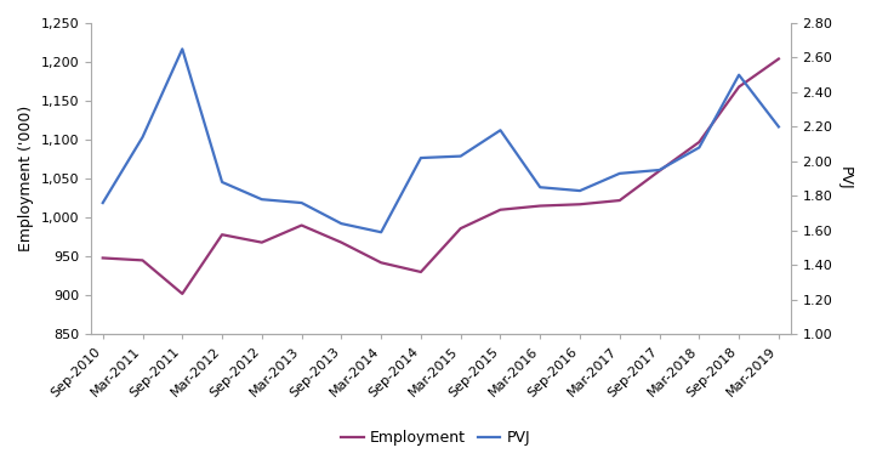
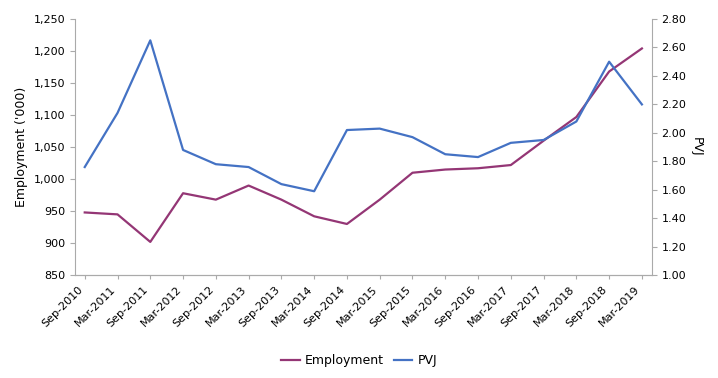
Employment/Mar-2015: 986 -> 968
PVJ/Sep-2015: 2.18 -> 1.97
